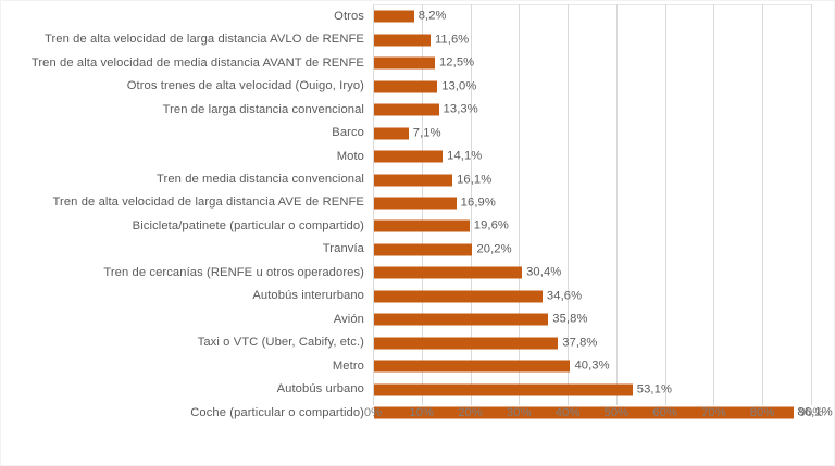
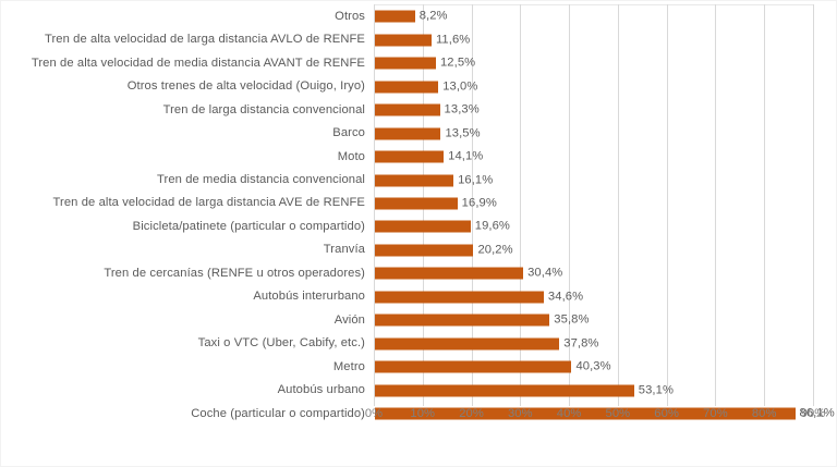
Barco: 7,1% -> 13,5%
